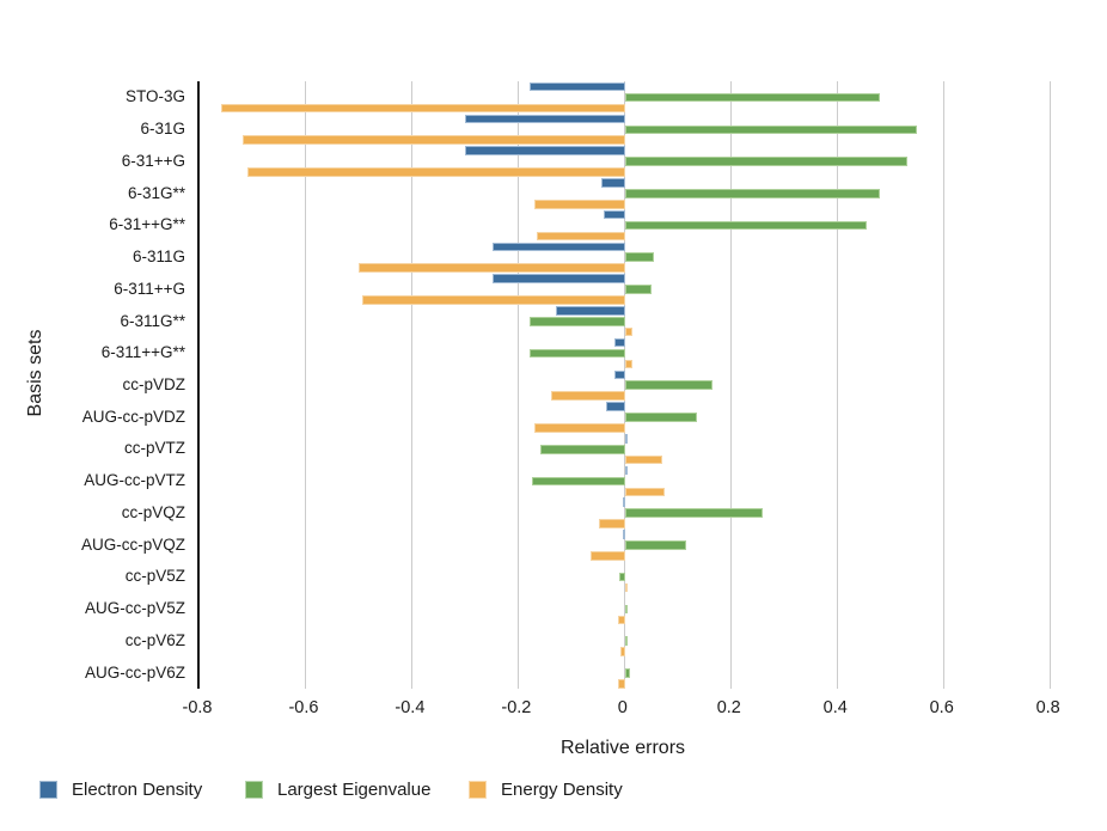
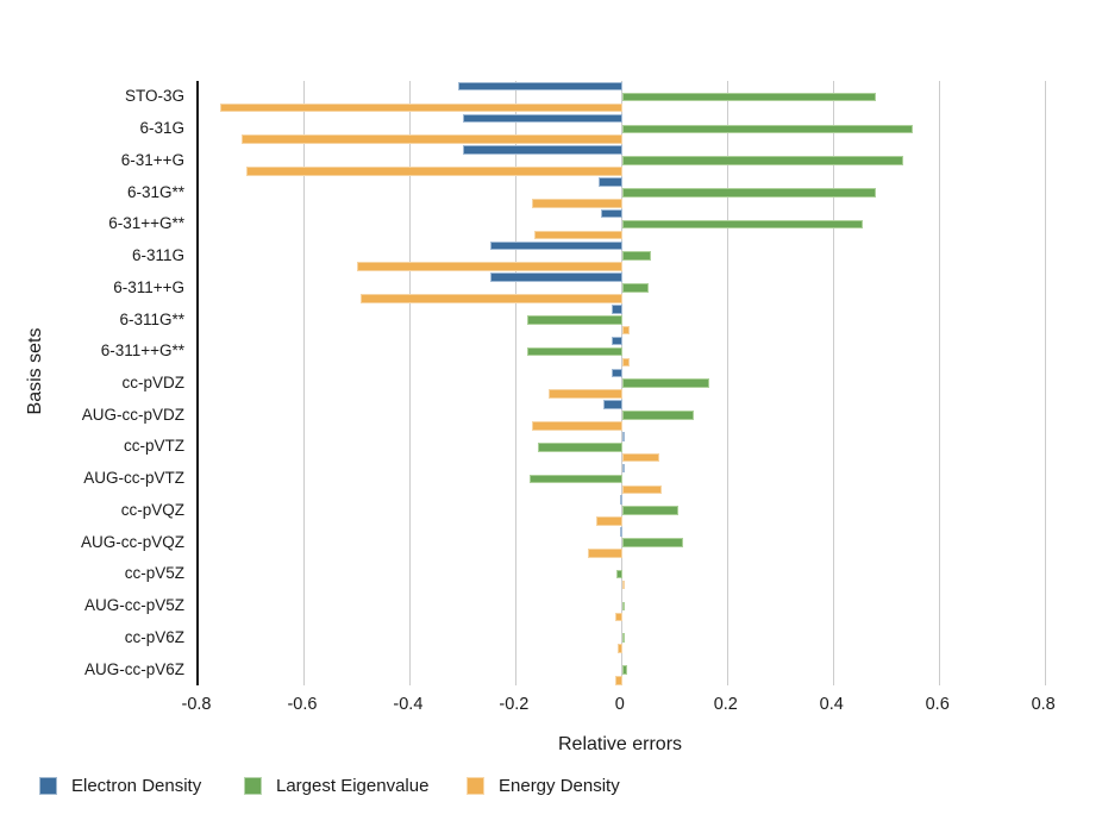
Electron Density/STO-3G: -0.18 -> -0.31
Electron Density/6-311G**: -0.13 -> -0.02
Largest Eigenvalue/cc-pVQZ: 0.26 -> 0.10
